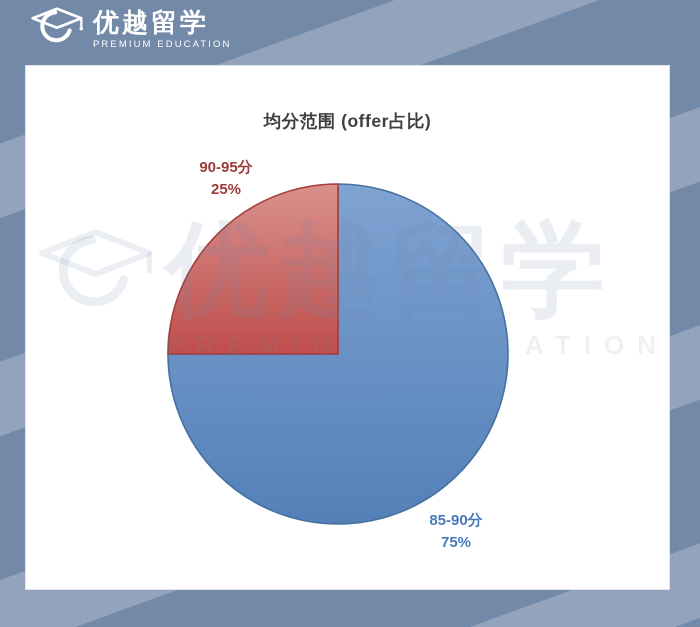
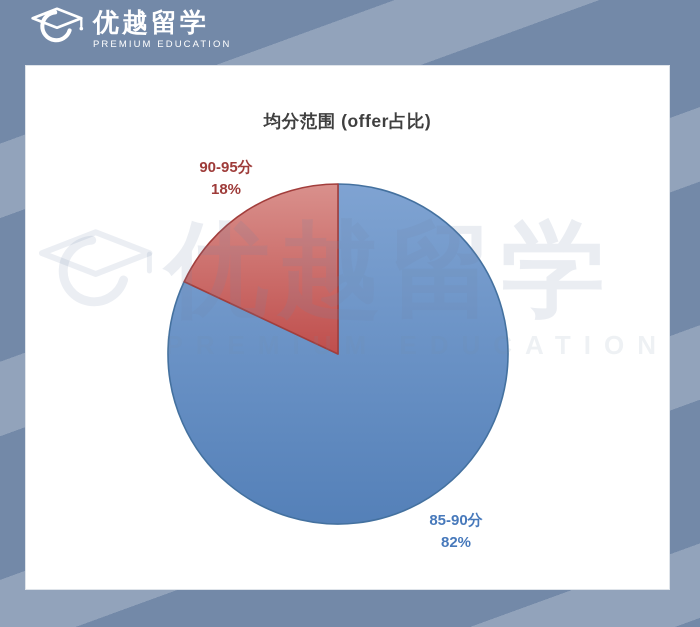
90-95分: 25% -> 18%
85-90分: 75% -> 82%
